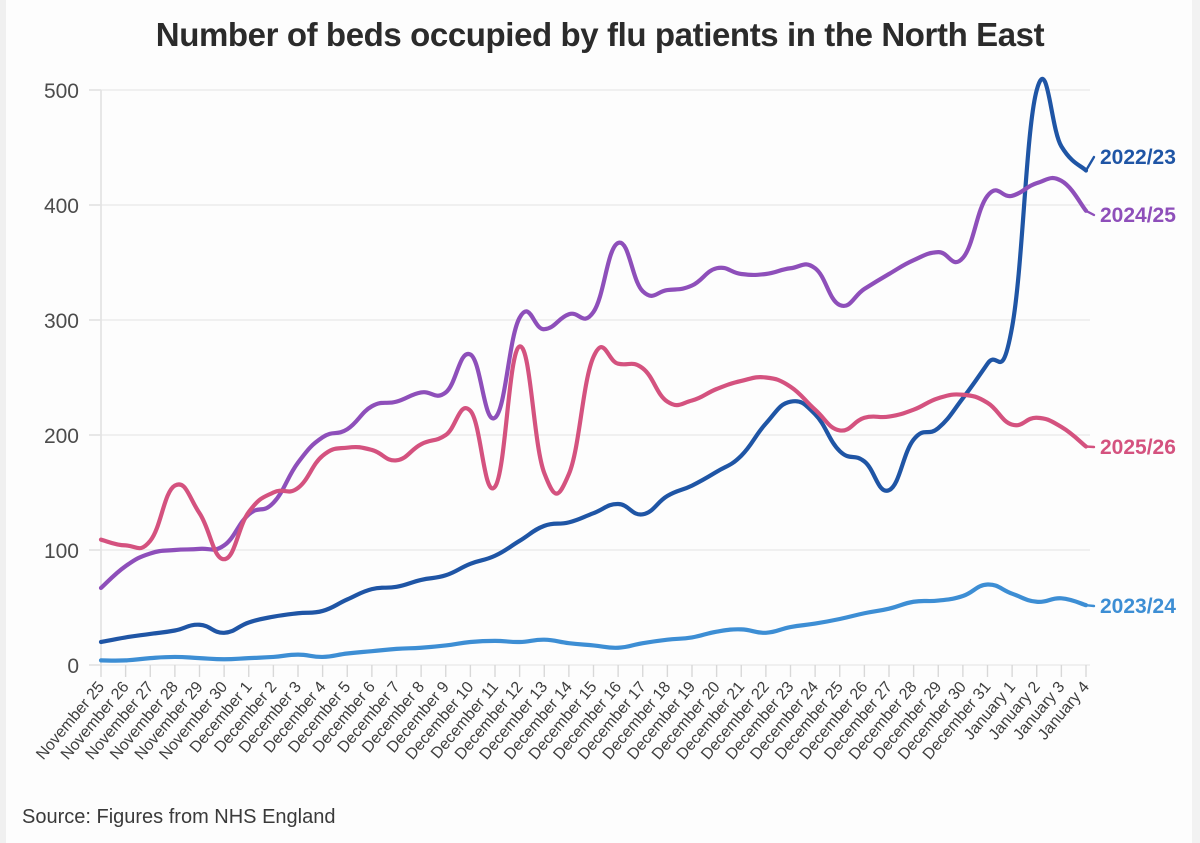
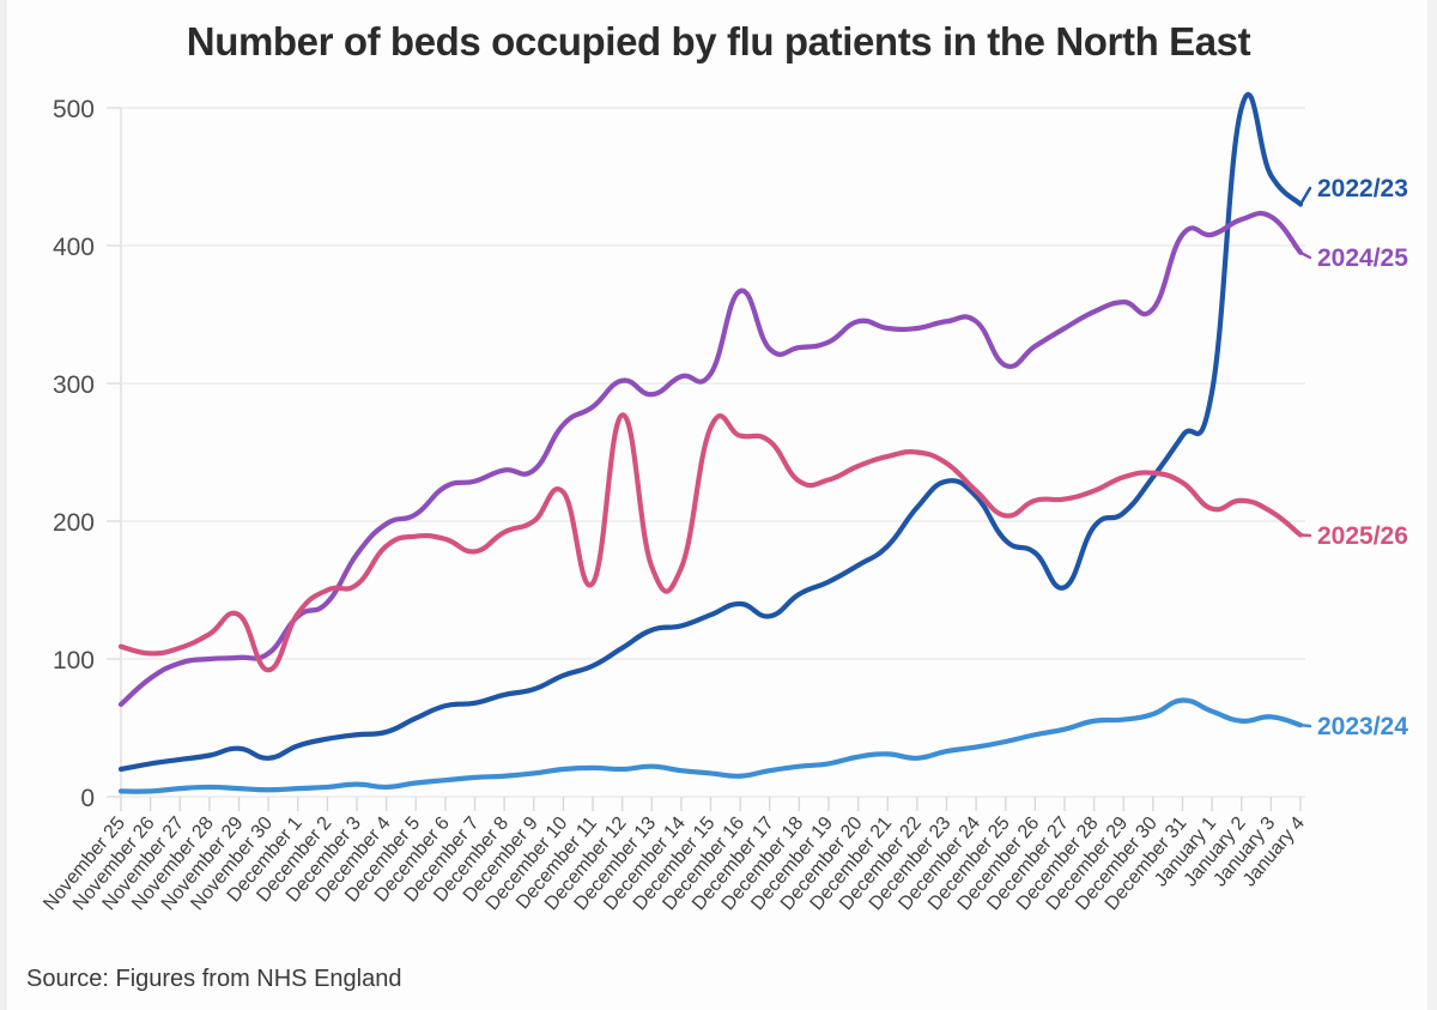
2025/26/November 28: 156 -> 118
2024/25/December 11: 215 -> 283
